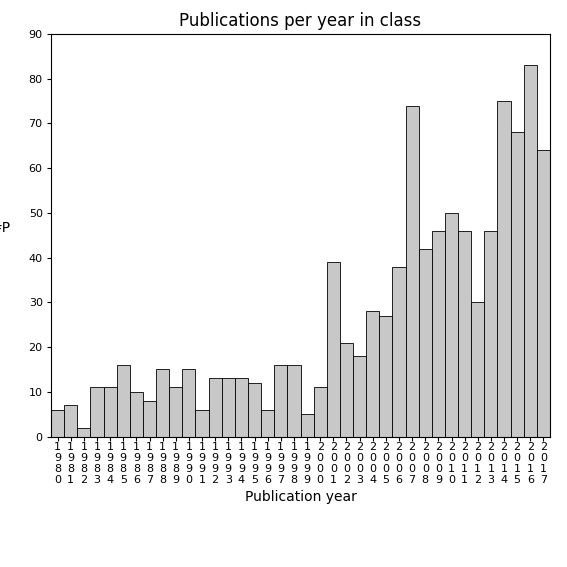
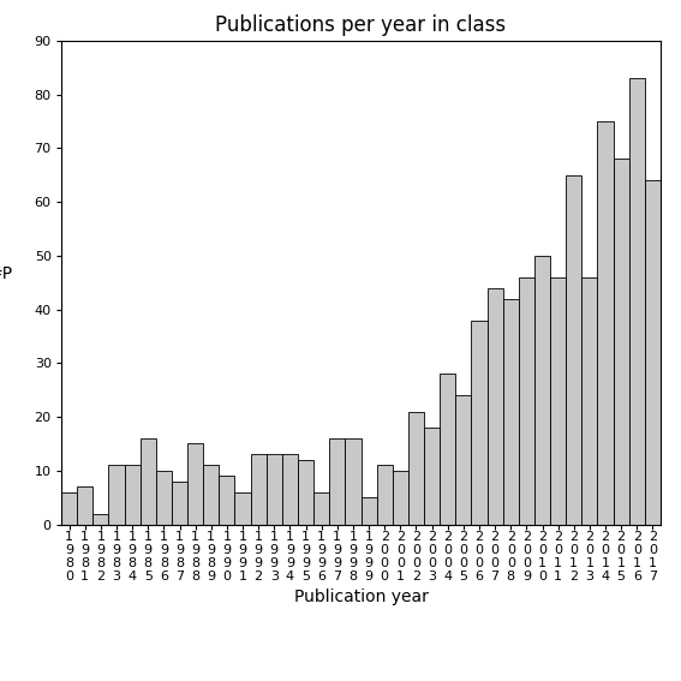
1 9 9 0: 15 -> 9
2 0 0 1: 39 -> 10
2 0 0 5: 27 -> 24
2 0 0 7: 74 -> 44
2 0 1 2: 30 -> 65
